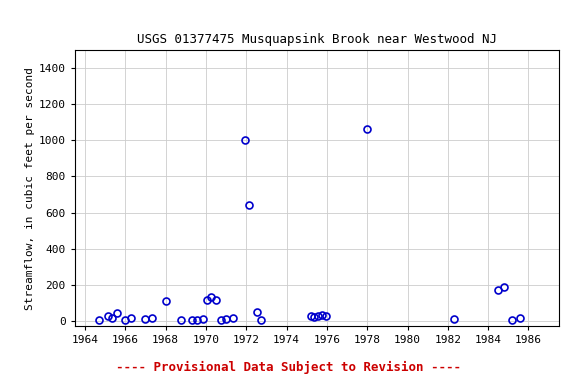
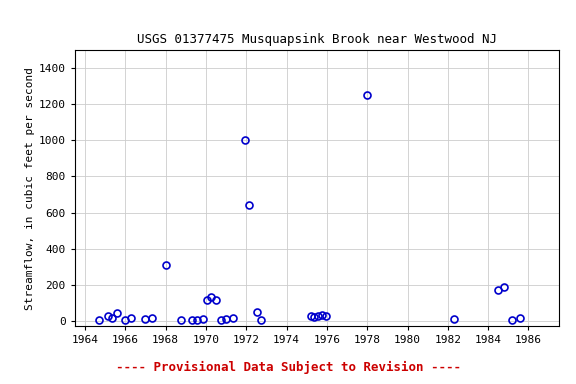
1968: 110 -> 310
1978: 1060 -> 1250
